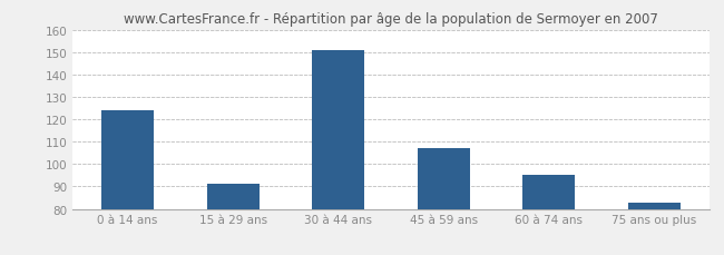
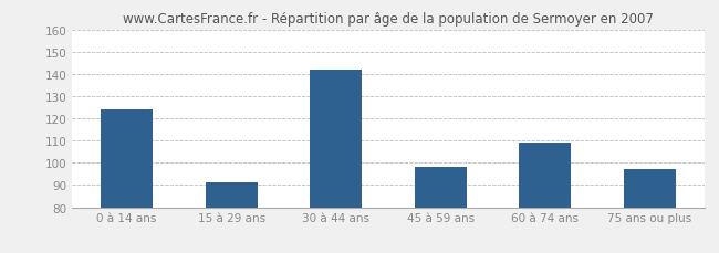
30 à 44 ans: 151 -> 142
45 à 59 ans: 107 -> 98
60 à 74 ans: 95 -> 109
75 ans ou plus: 83 -> 97
